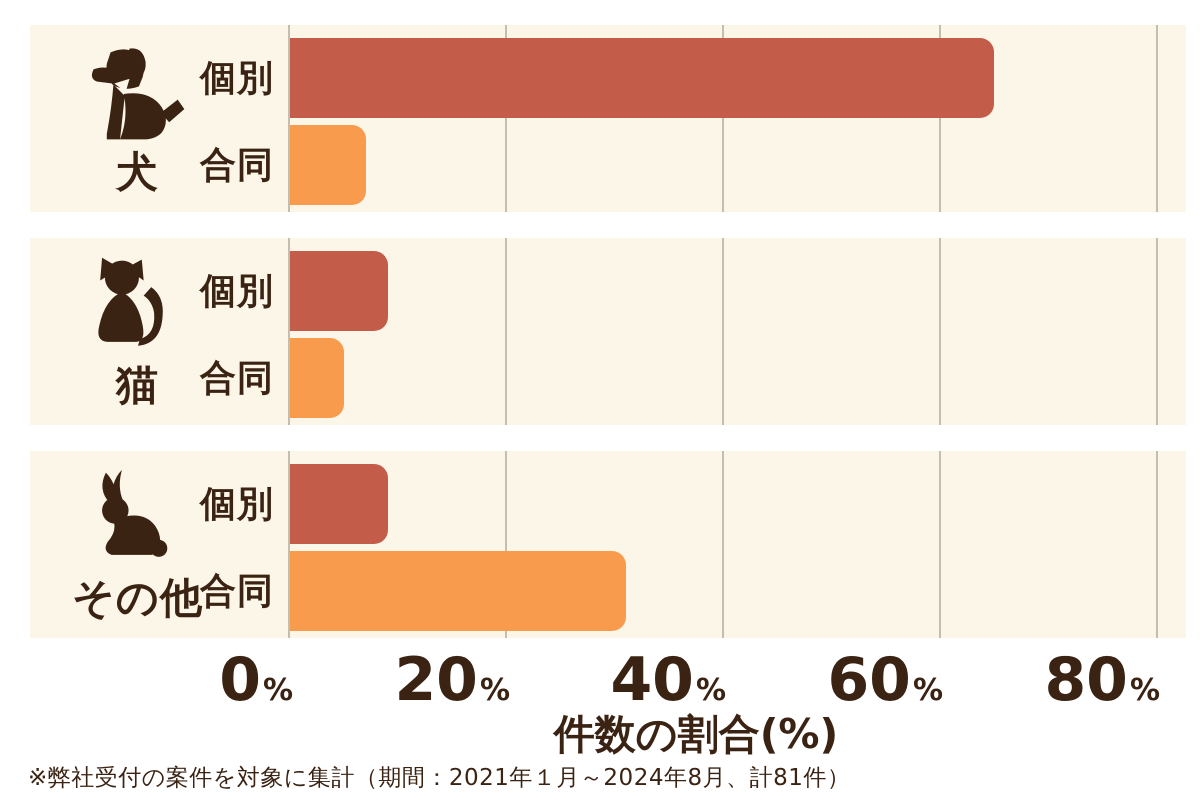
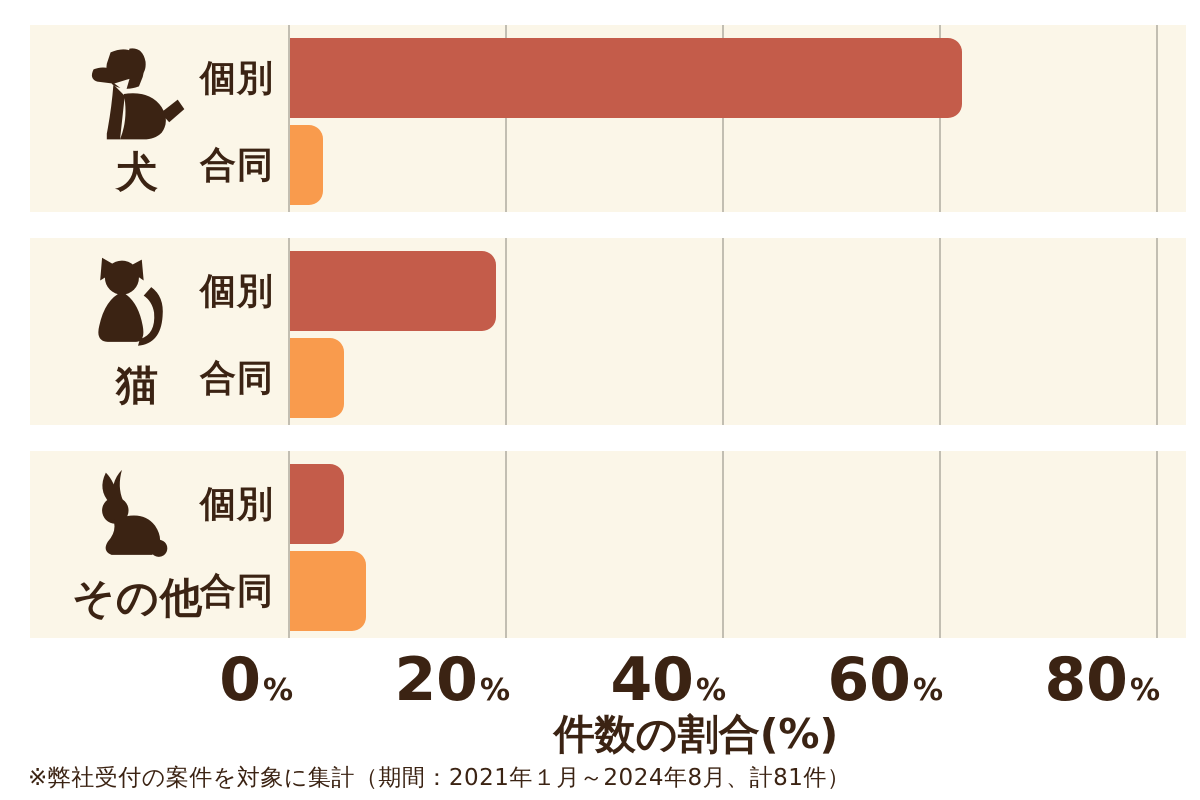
個別/犬: 65 -> 62
合同/犬: 7 -> 3
個別/猫: 9 -> 19
個別/その他: 9 -> 5
合同/その他: 31 -> 7
